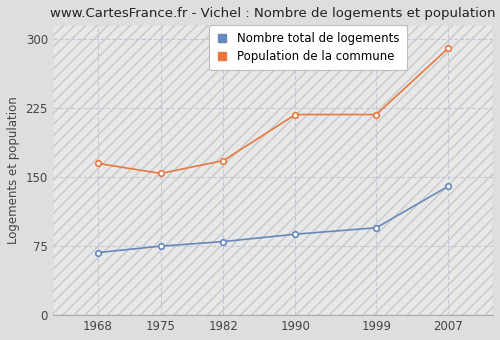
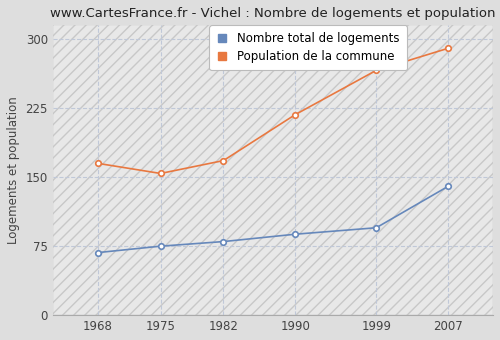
Population de la commune/1999: 218 -> 266
